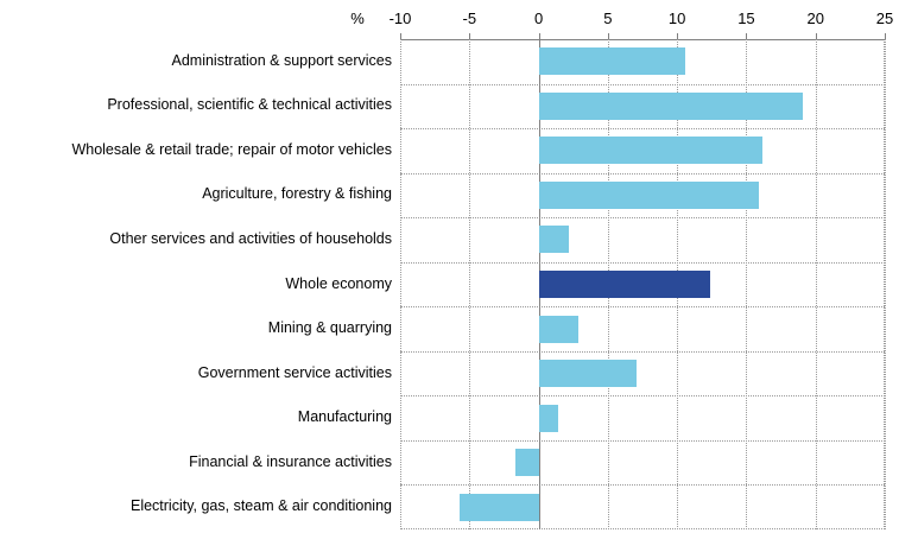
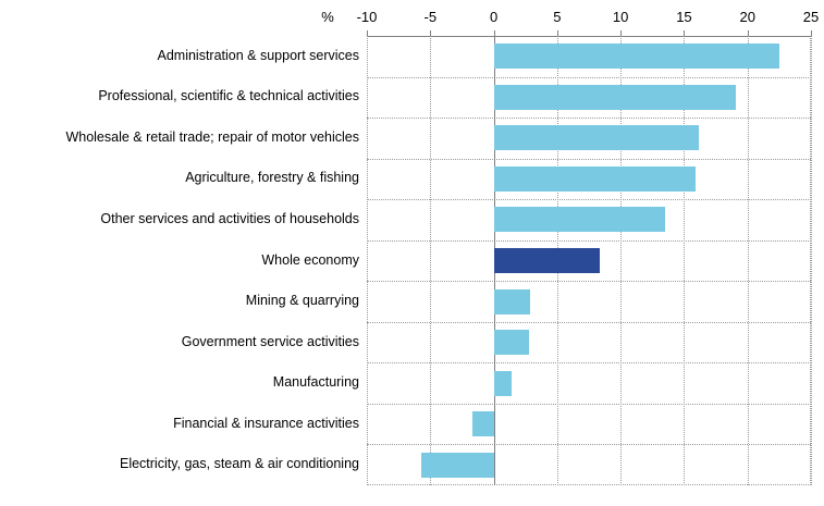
Administration & support services: 10.6 -> 22.5
Other services and activities of households: 2.2 -> 13.5
Whole economy: 12.4 -> 8.4
Government service activities: 7.1 -> 2.8
